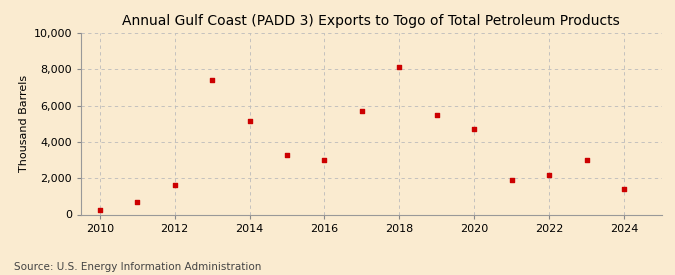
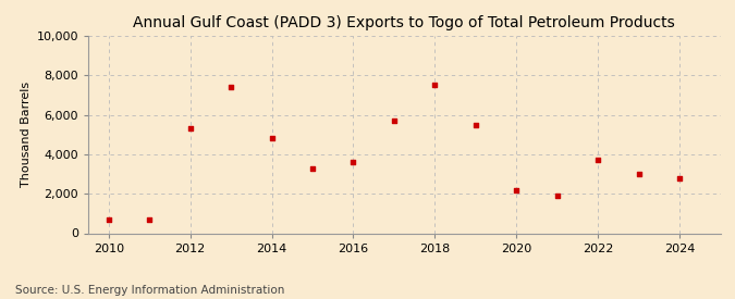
2010: 300 -> 700
2012: 1,600 -> 5,300
2014: 5,200 -> 4,800
2016: 3,000 -> 3,600
2018: 8,100 -> 7,500
2020: 4,700 -> 2,200
2022: 2,200 -> 3,700
2024: 1,400 -> 2,800
